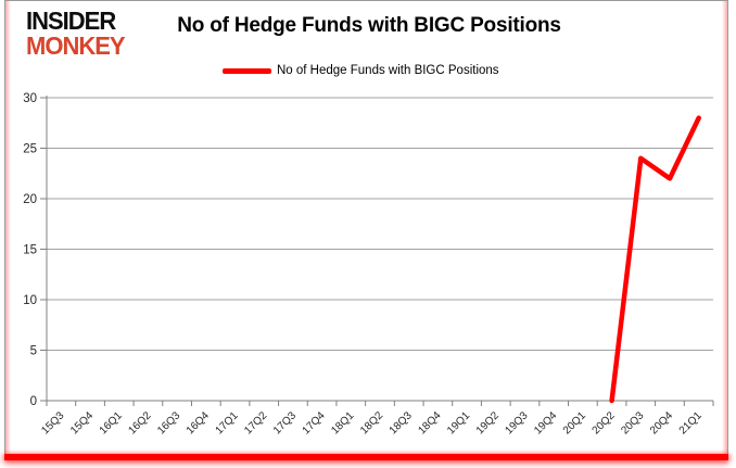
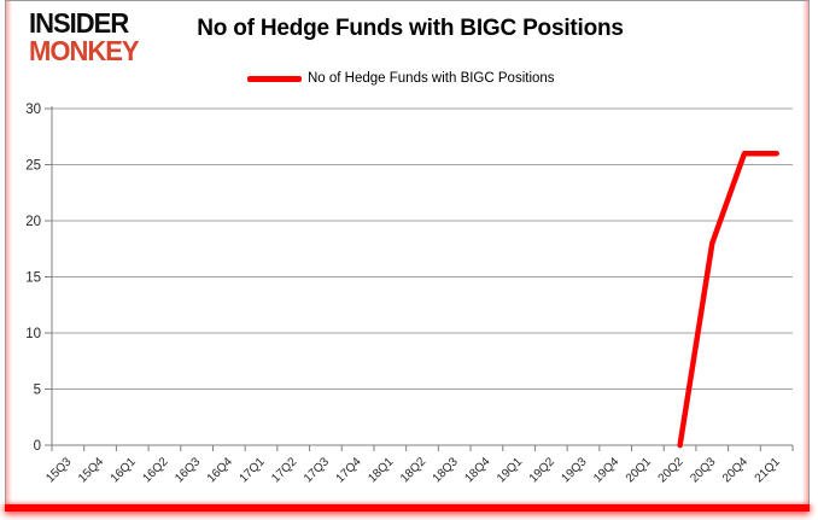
20Q3: 24 -> 18
20Q4: 22 -> 26
21Q1: 28 -> 26
